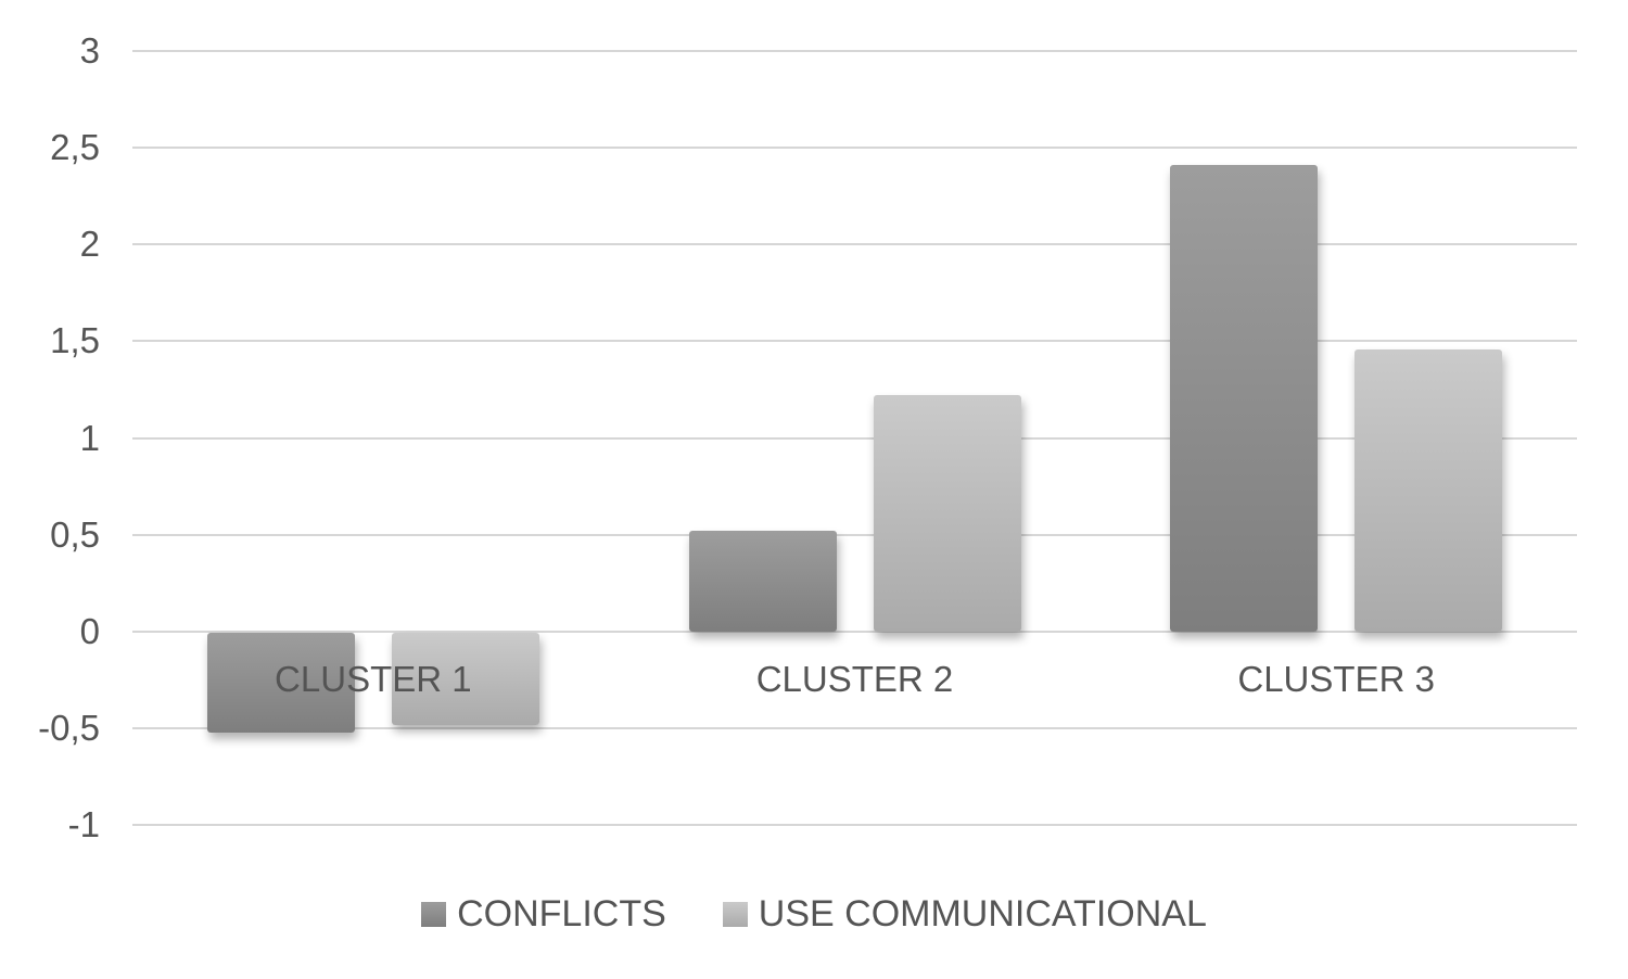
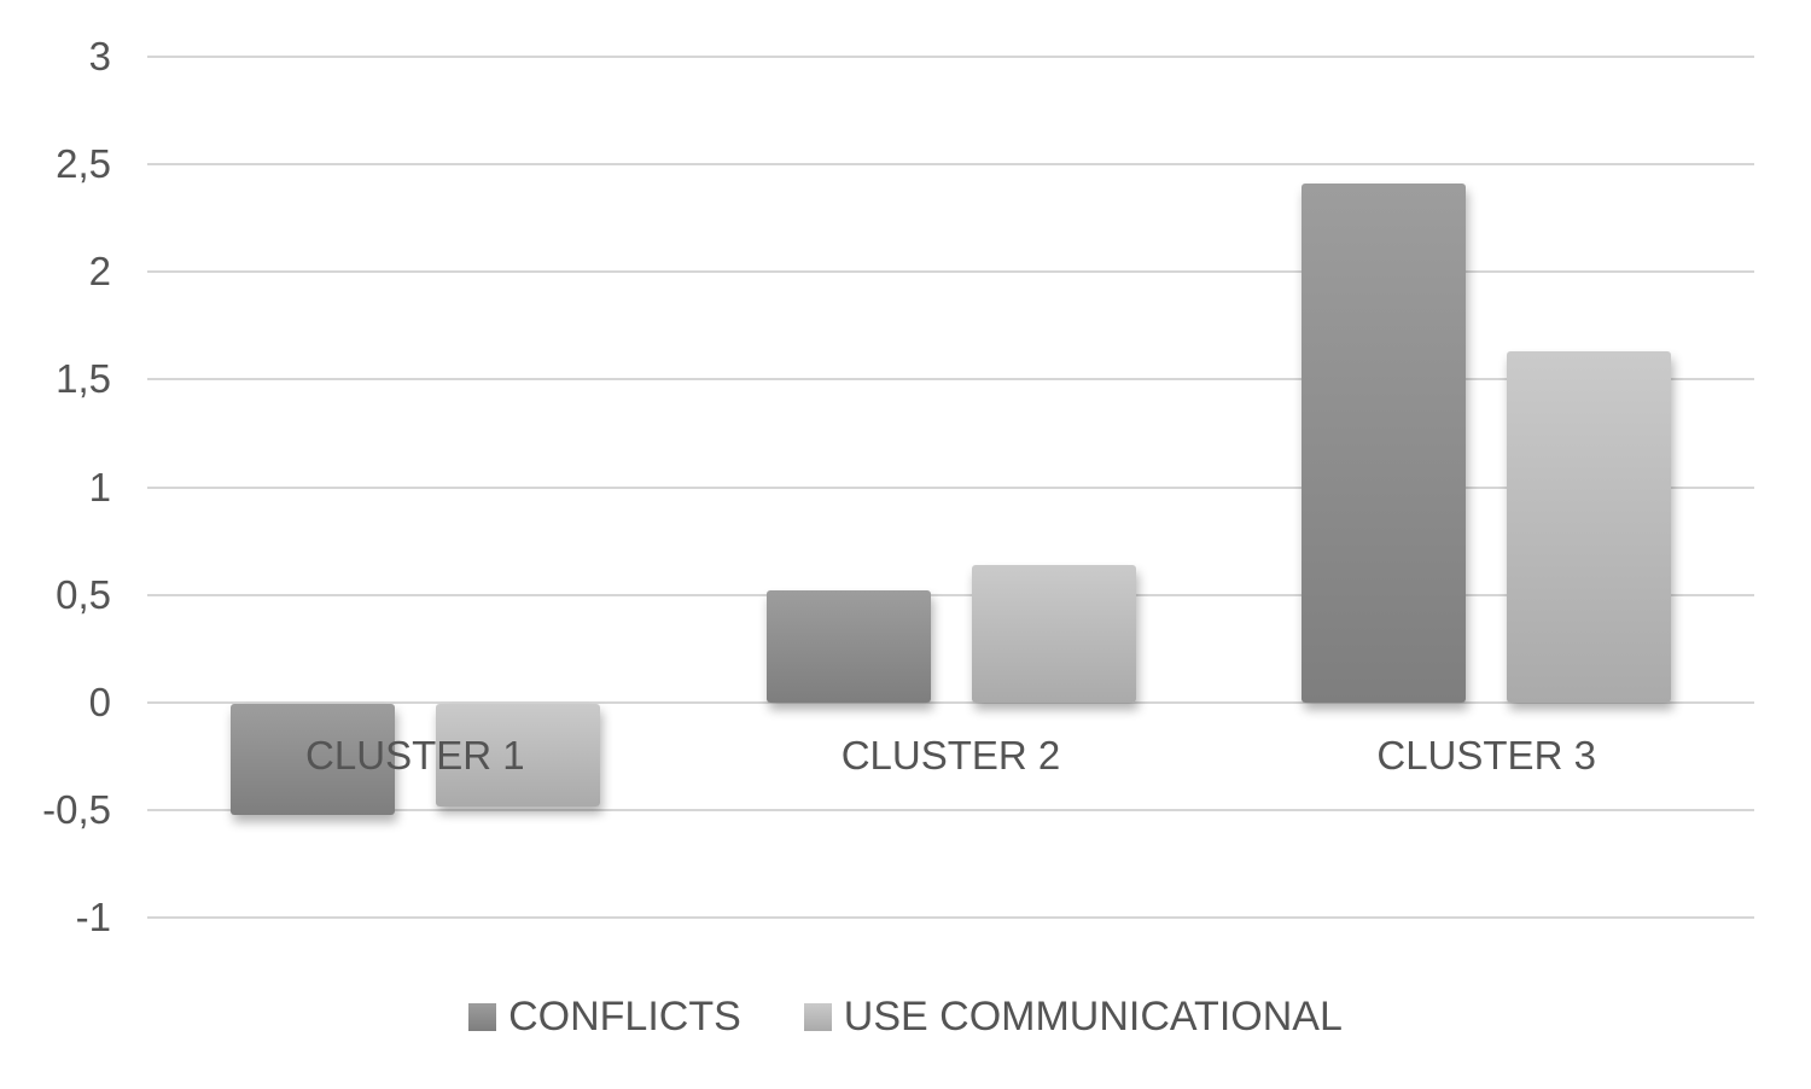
USE COMMUNICATIONAL/CLUSTER 2: 1.22 -> 0.64
USE COMMUNICATIONAL/CLUSTER 3: 1.46 -> 1.63
